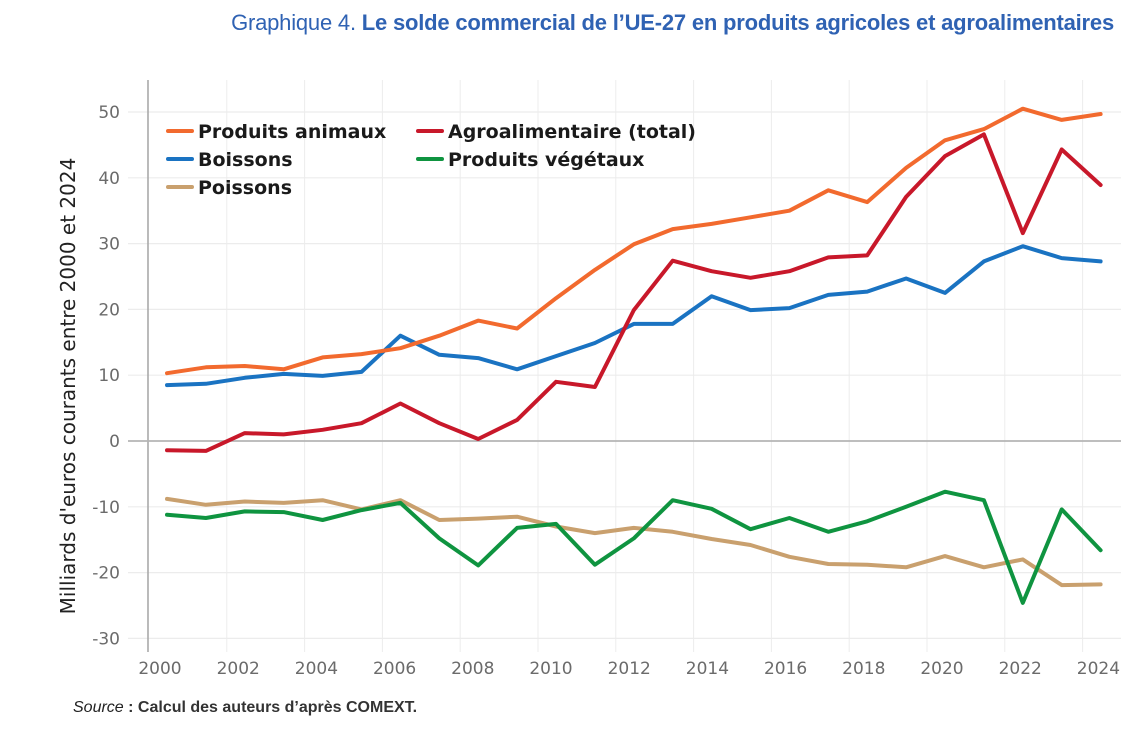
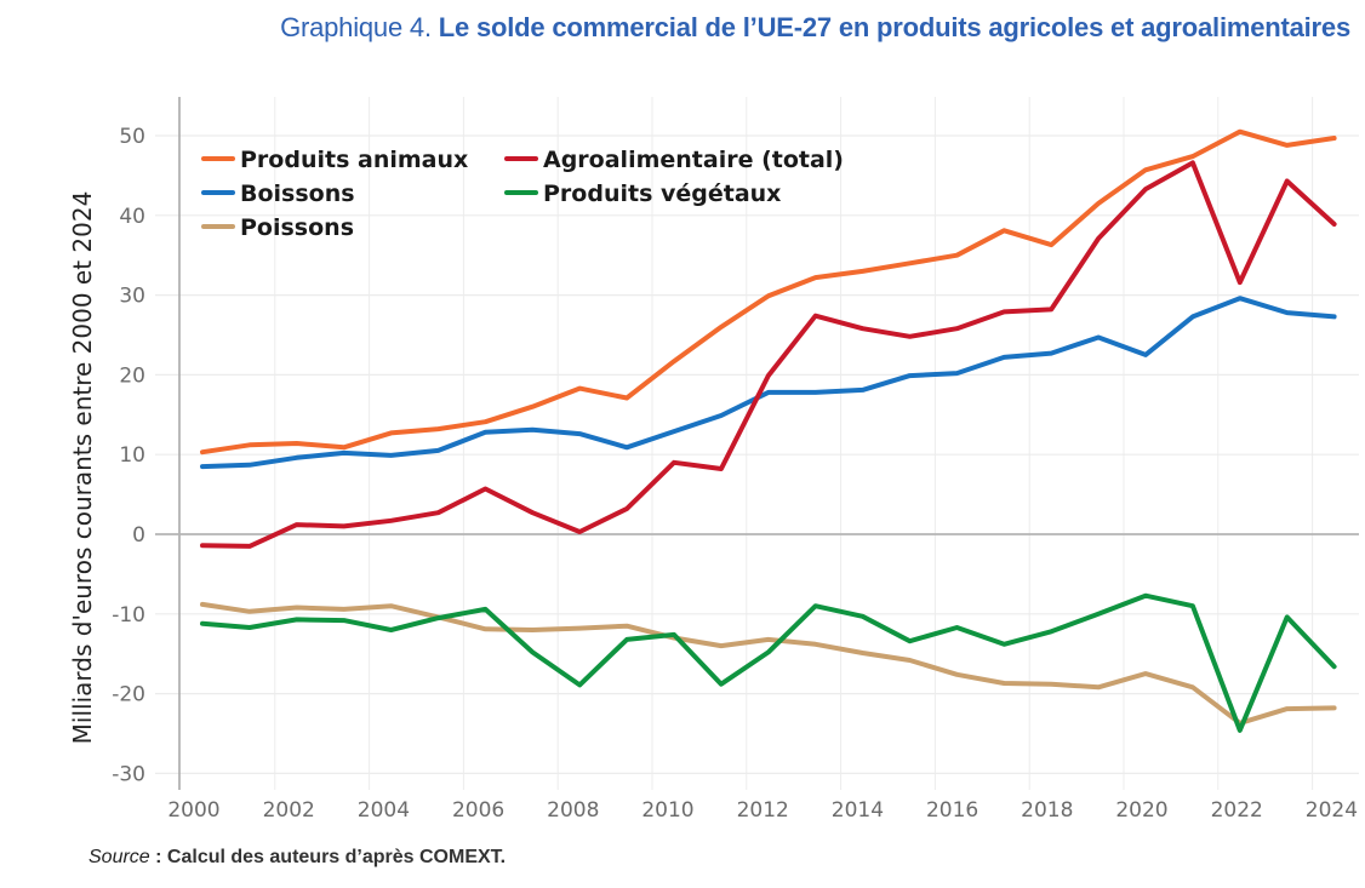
Boissons/2006: 16 -> 13
Poissons/2006: -9 -> -12
Boissons/2014: 22 -> 18
Poissons/2022: -18 -> -24
